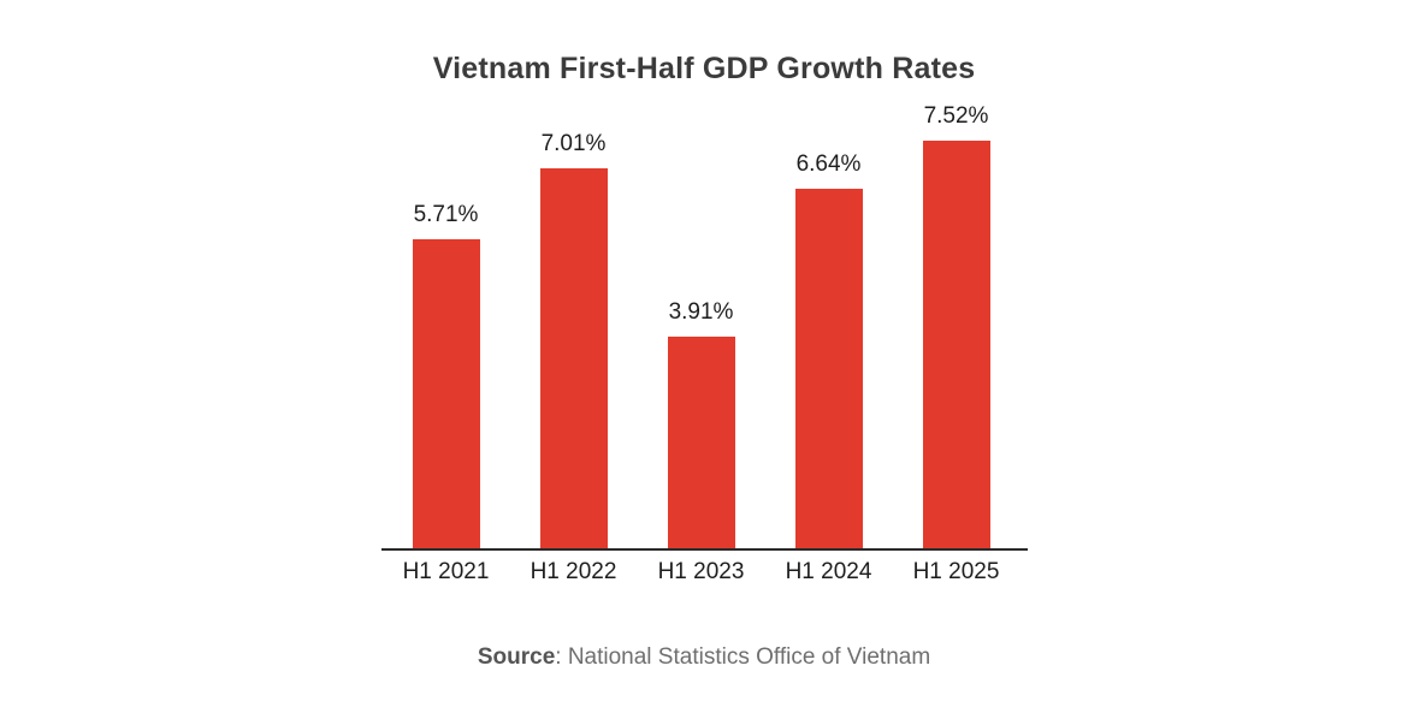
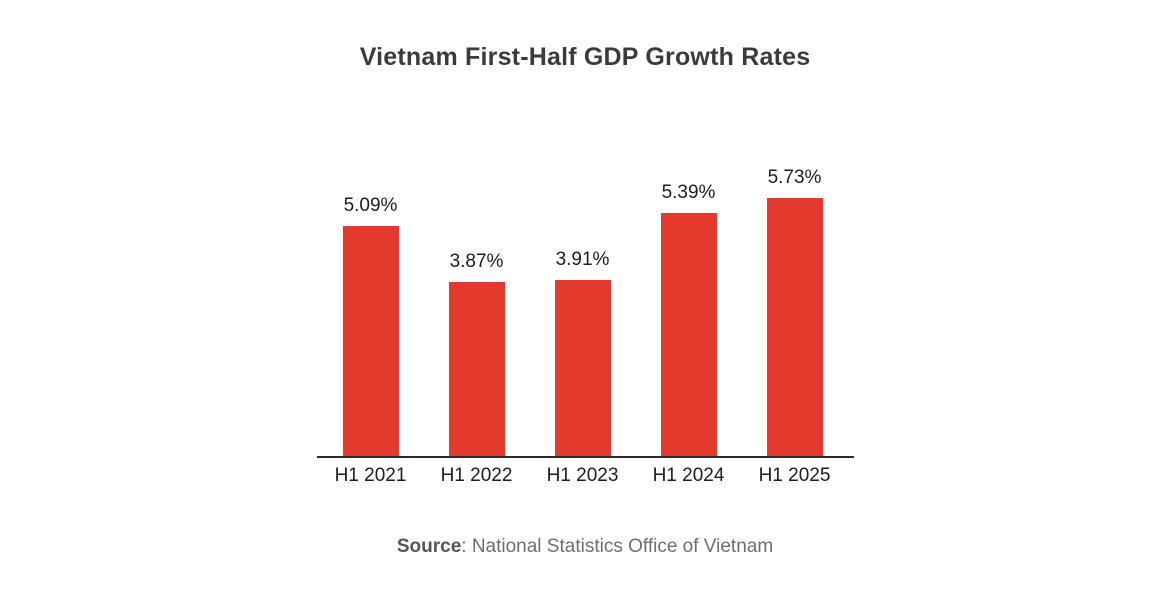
H1 2021: 5.71% -> 5.09%
H1 2022: 7.01% -> 3.87%
H1 2024: 6.64% -> 5.39%
H1 2025: 7.52% -> 5.73%
